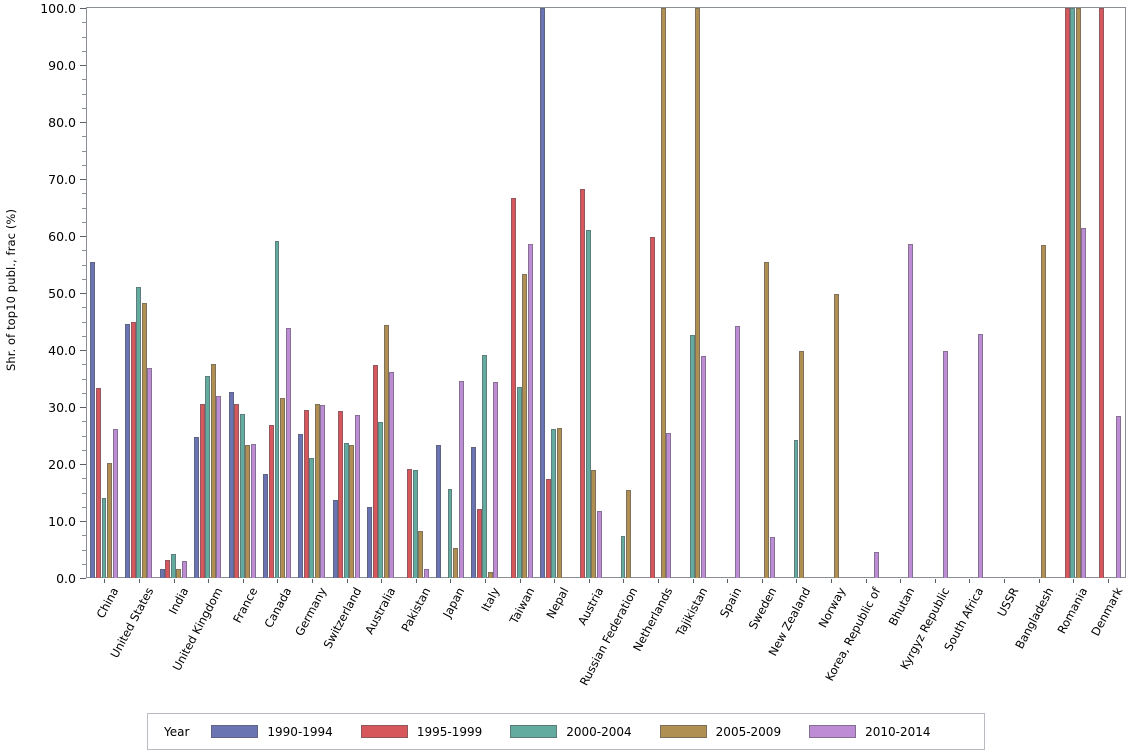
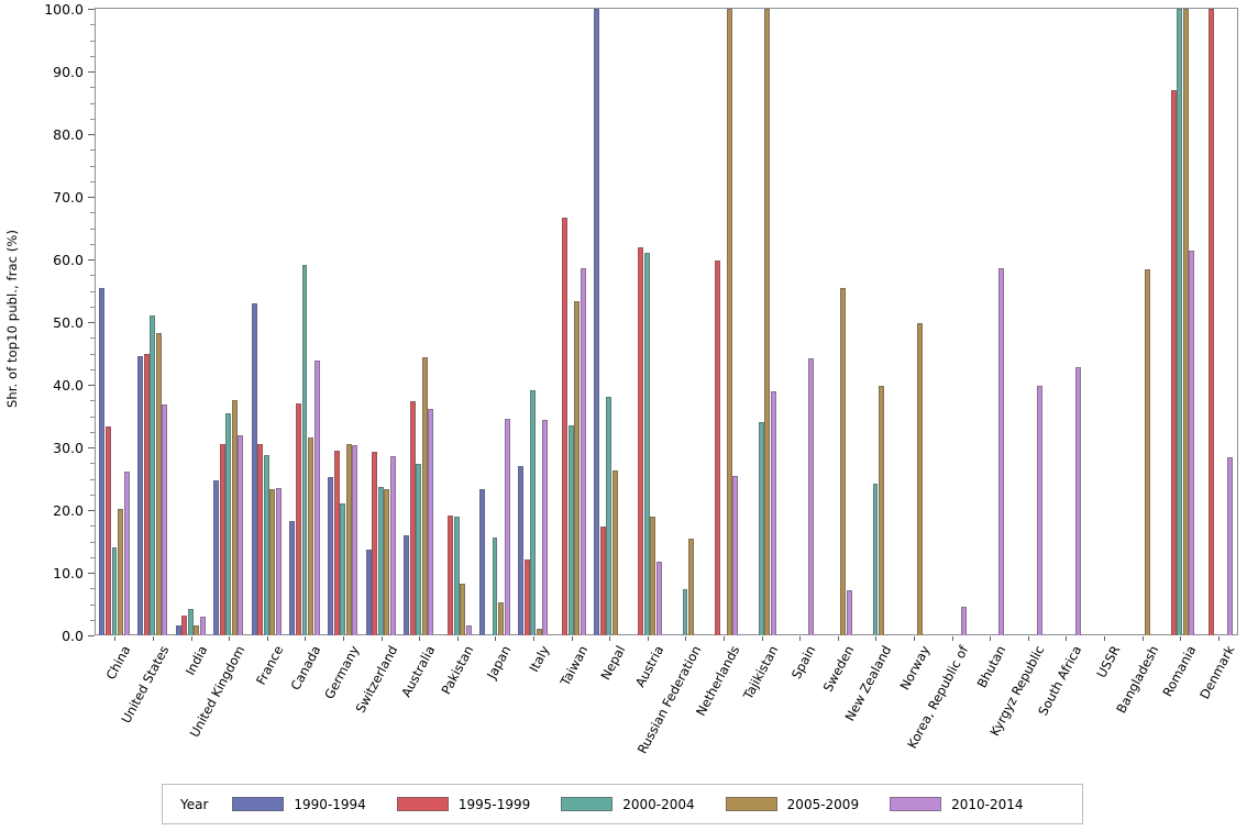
1990-1994/France: 33 -> 53
1995-1999/Canada: 27 -> 37
1990-1994/Australia: 12 -> 16
1990-1994/Italy: 23 -> 27
2000-2004/Nepal: 26 -> 38
1995-1999/Austria: 68 -> 62
2000-2004/Tajikistan: 43 -> 34
1995-1999/Romania: 100 -> 87
